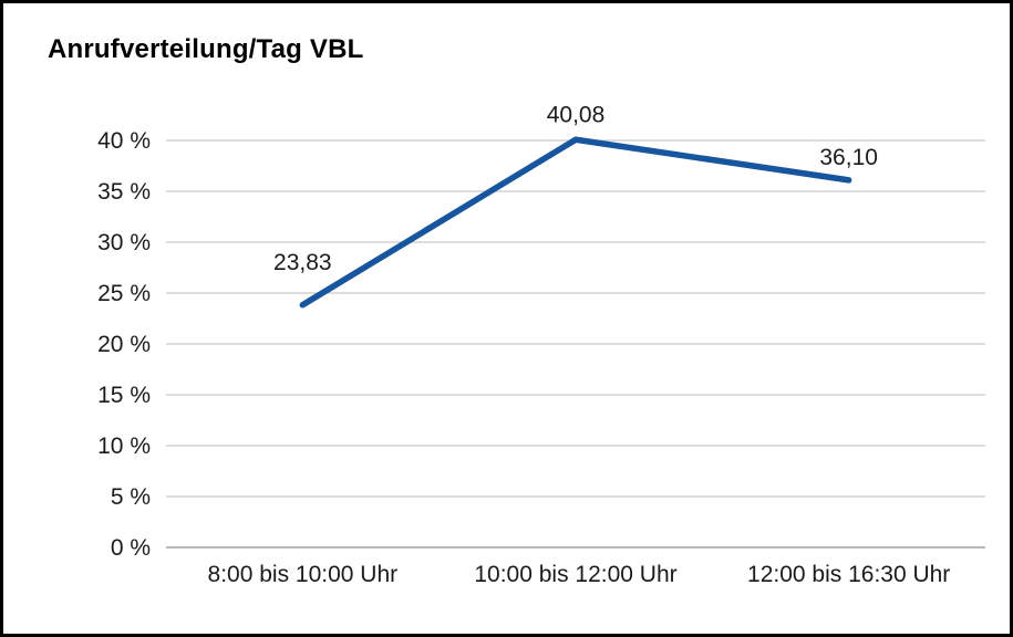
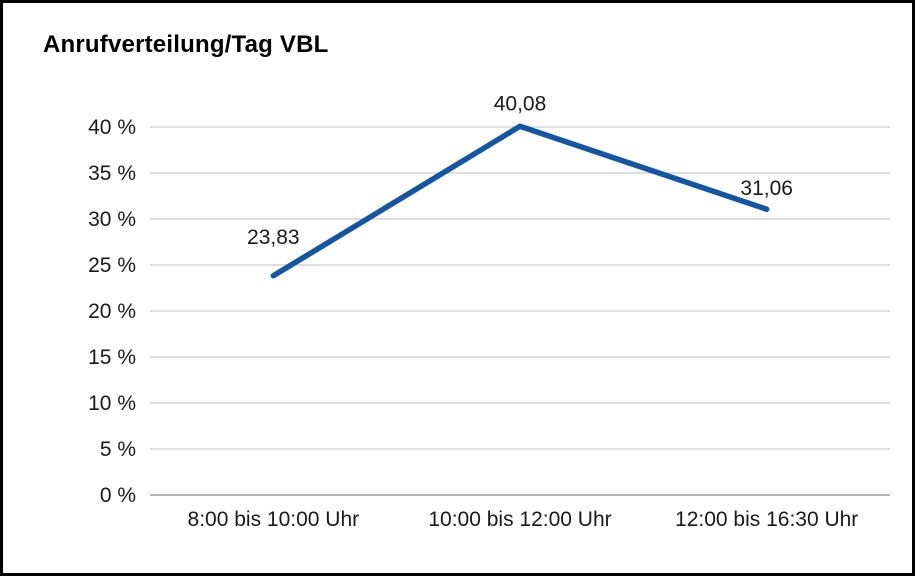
12:00 bis 16:30 Uhr: 36,10 -> 31,06
